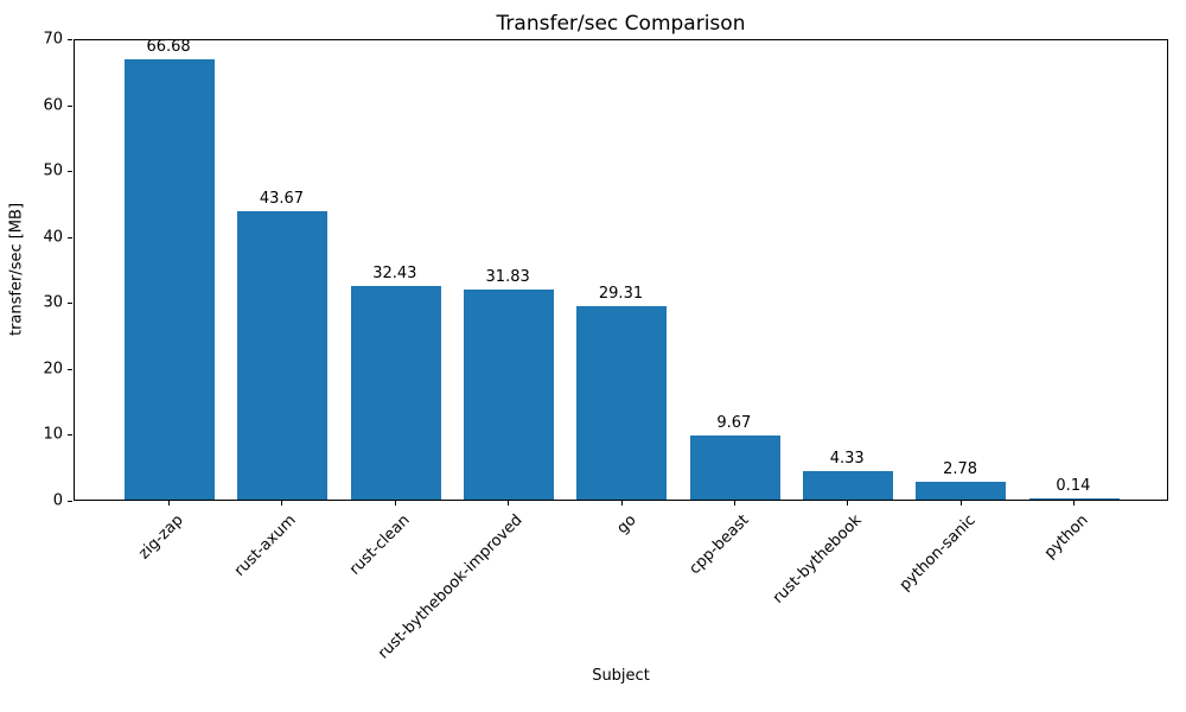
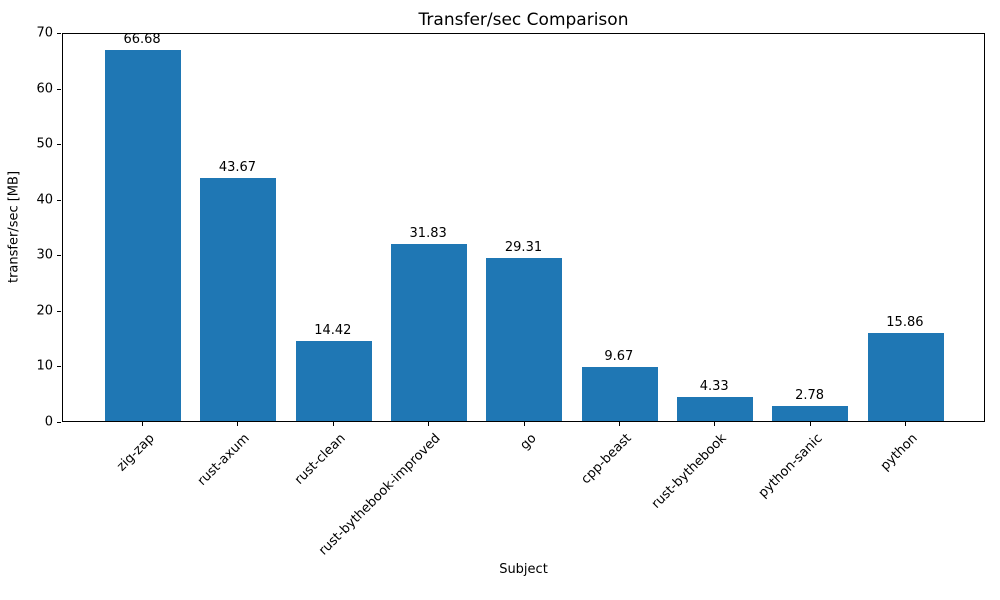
rust-clean: 32.43 -> 14.42
python: 0.14 -> 15.86
